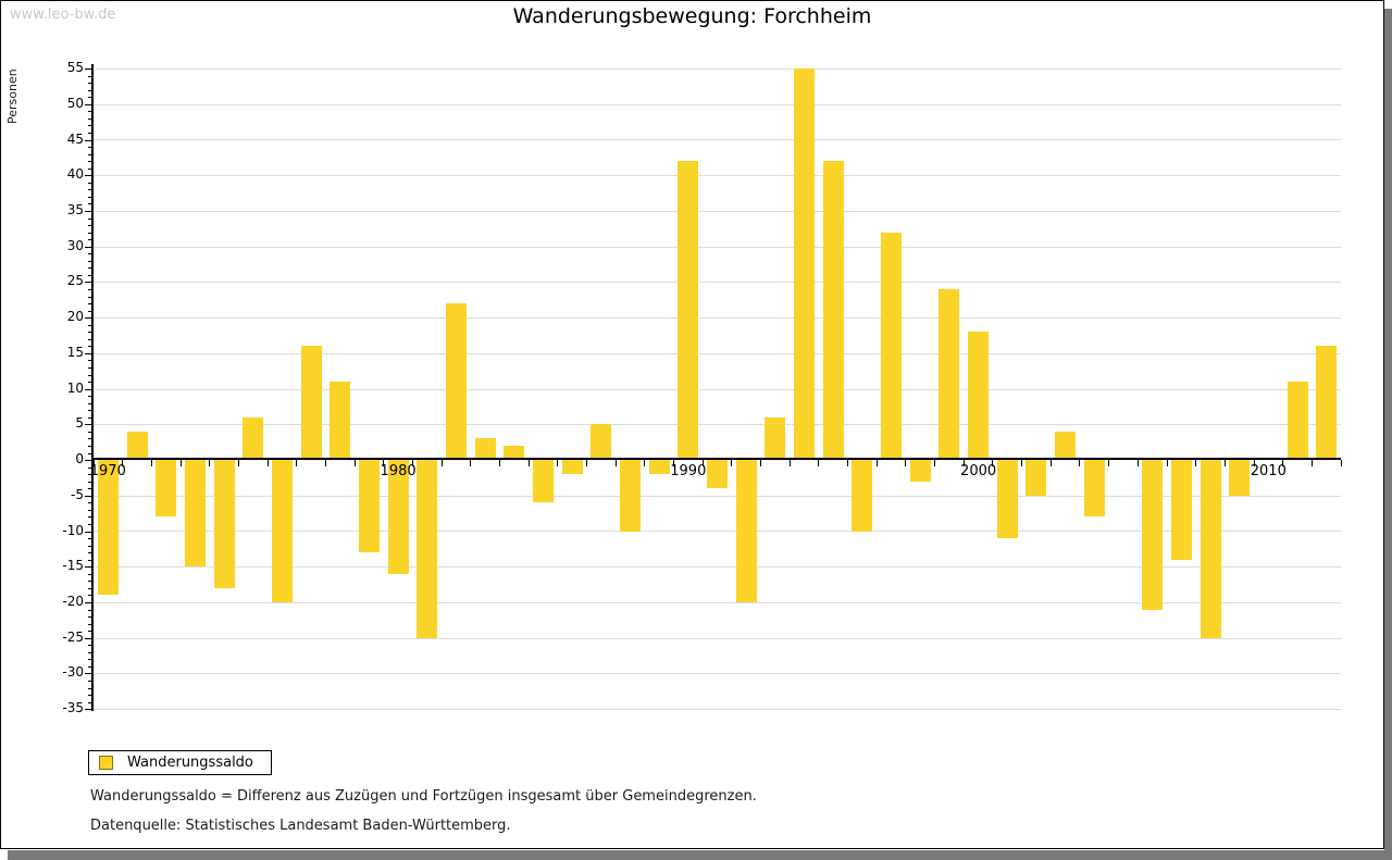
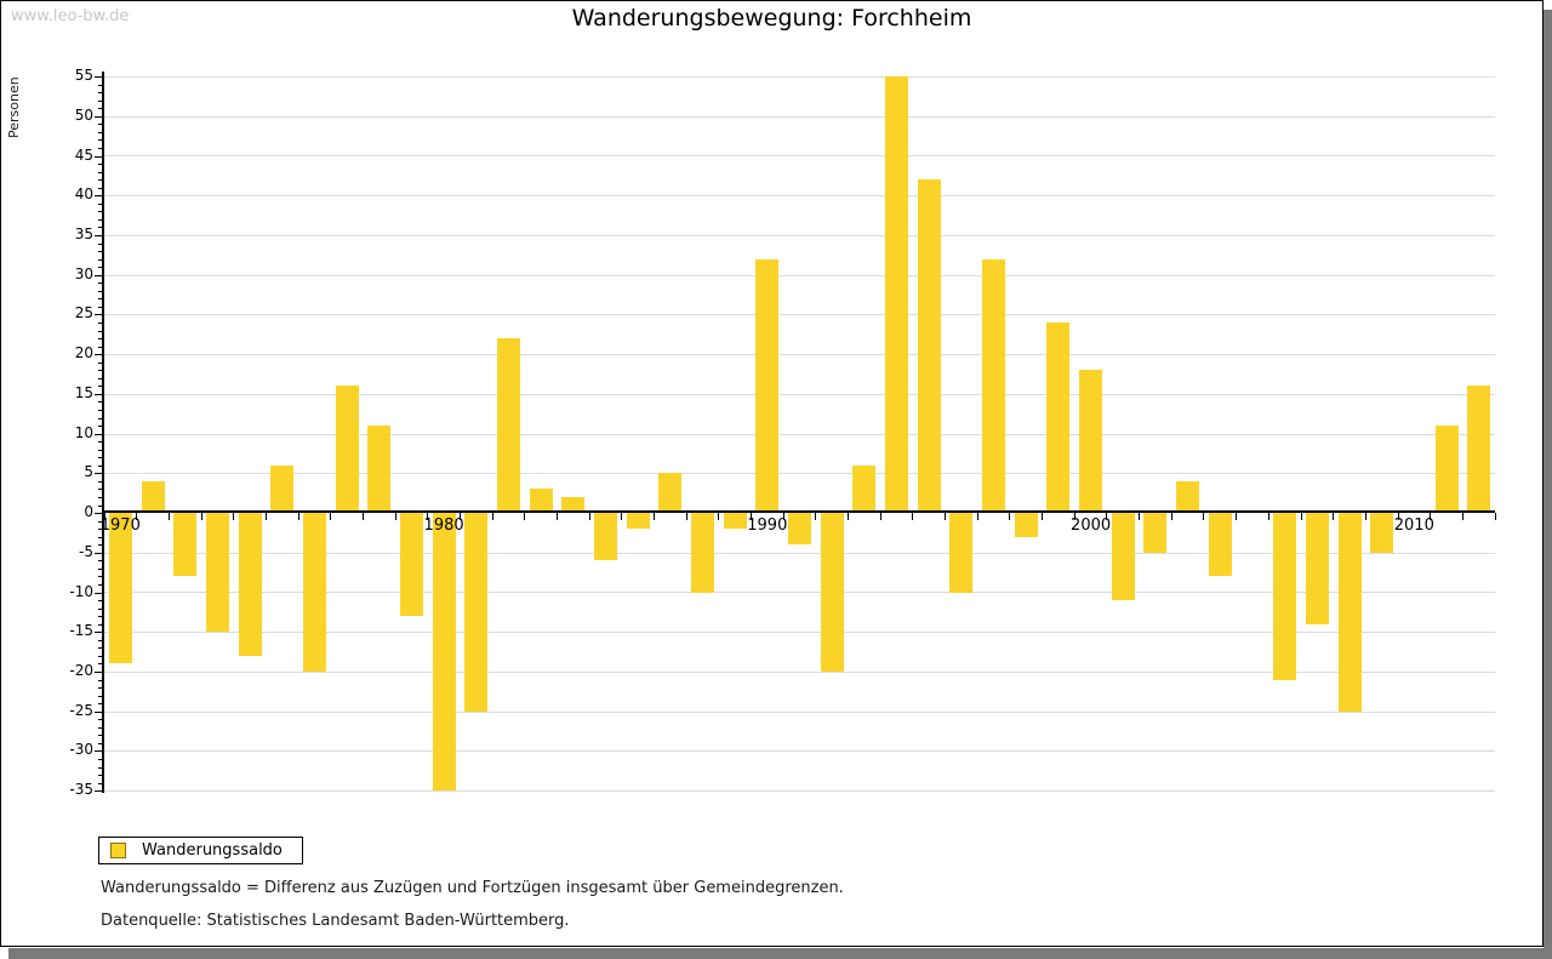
1980: -16 -> -35
1990: 42 -> 32
